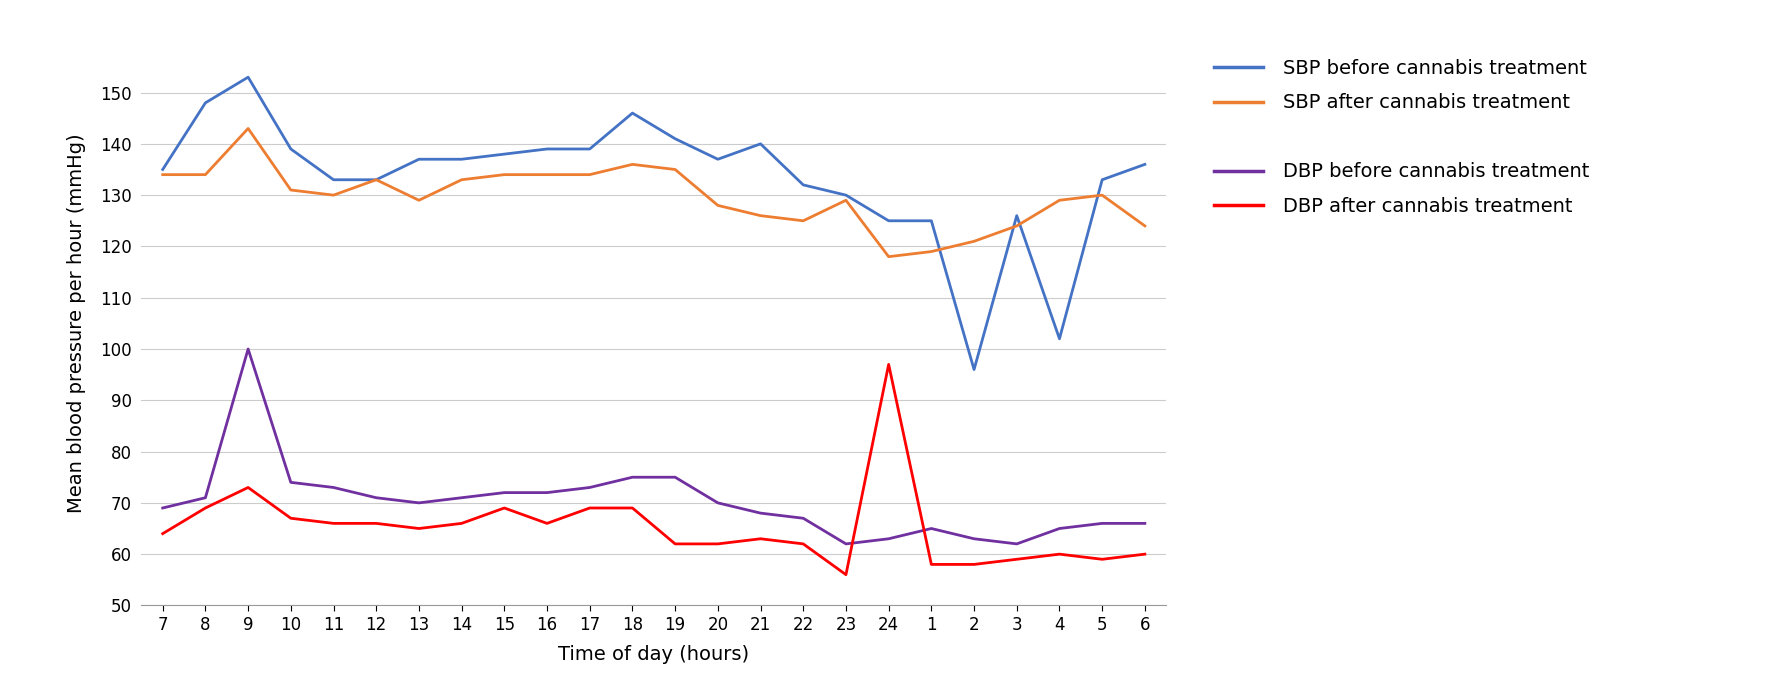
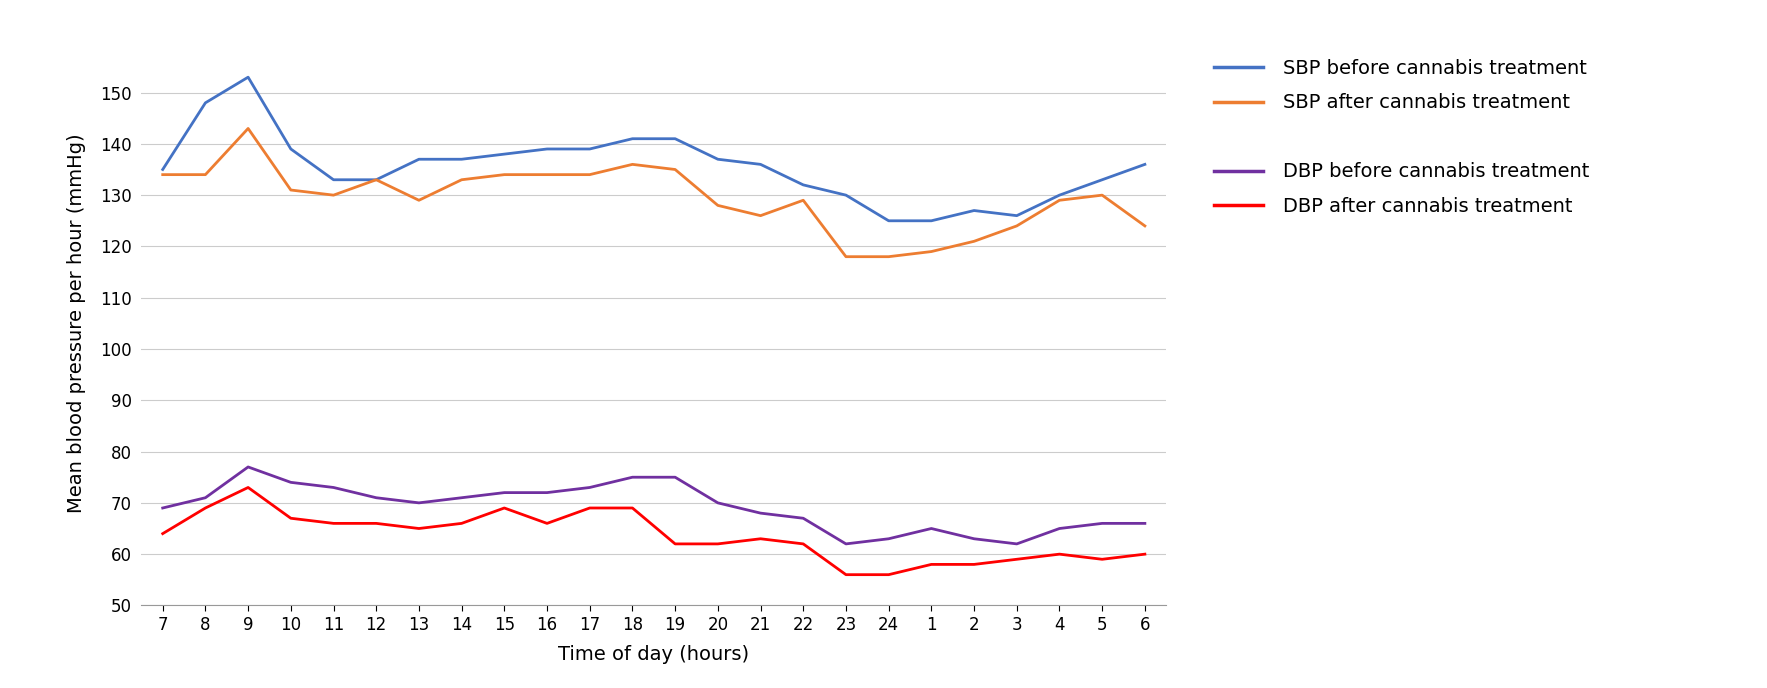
DBP before cannabis treatment/9: 100 -> 77
SBP before cannabis treatment/18: 146 -> 141
SBP before cannabis treatment/21: 140 -> 136
SBP after cannabis treatment/22: 125 -> 129
SBP after cannabis treatment/23: 129 -> 118
DBP after cannabis treatment/24: 97 -> 56
SBP before cannabis treatment/2: 96 -> 127
SBP before cannabis treatment/4: 102 -> 130
